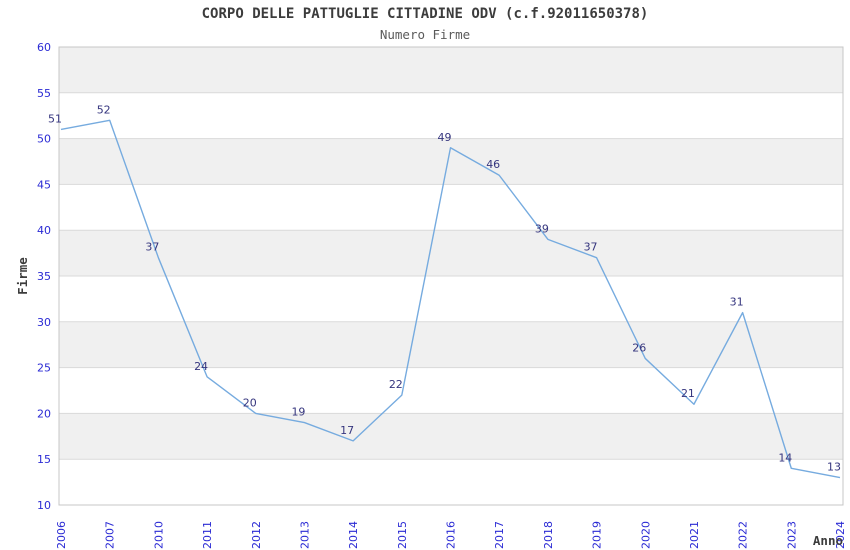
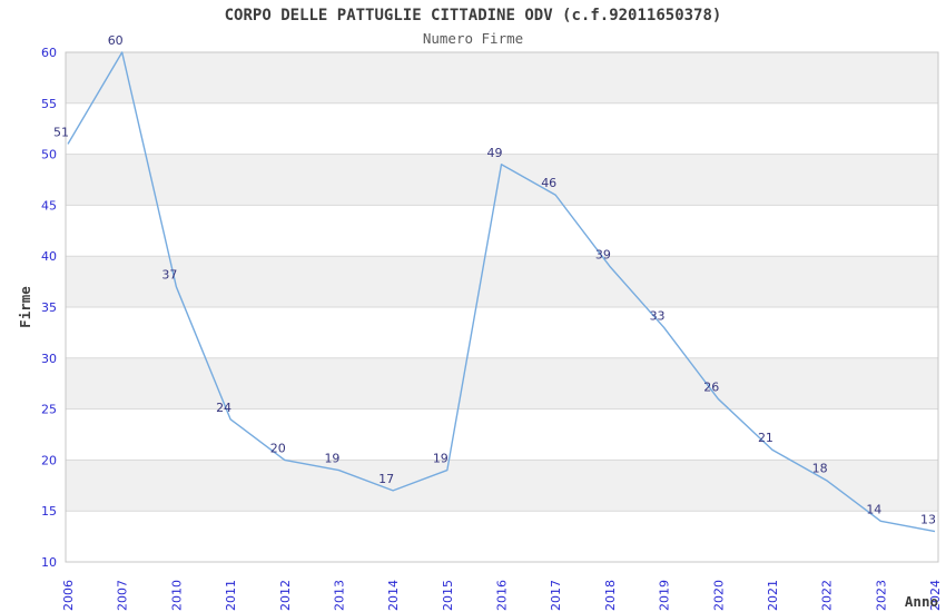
2007: 52 -> 60
2015: 22 -> 19
2019: 37 -> 33
2022: 31 -> 18
